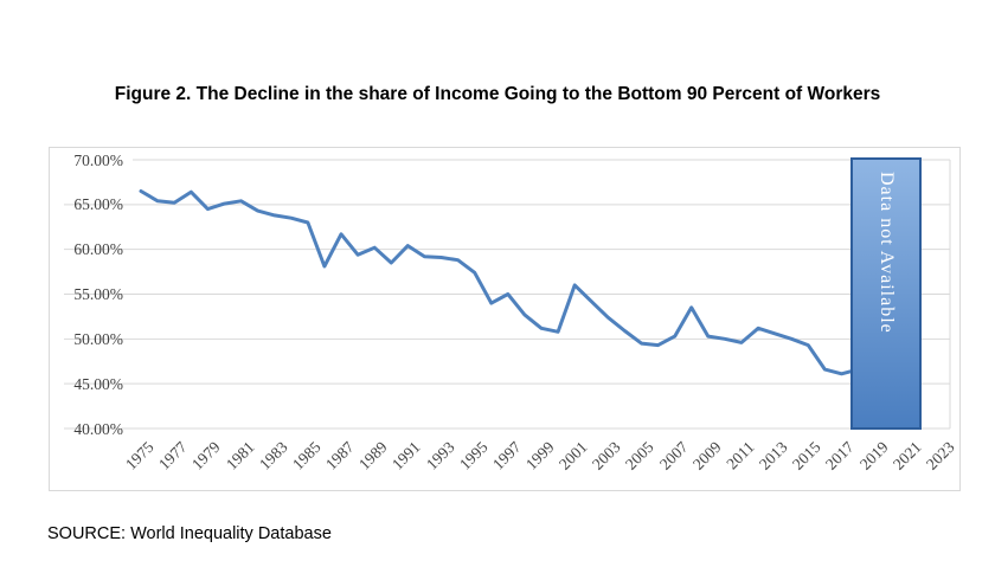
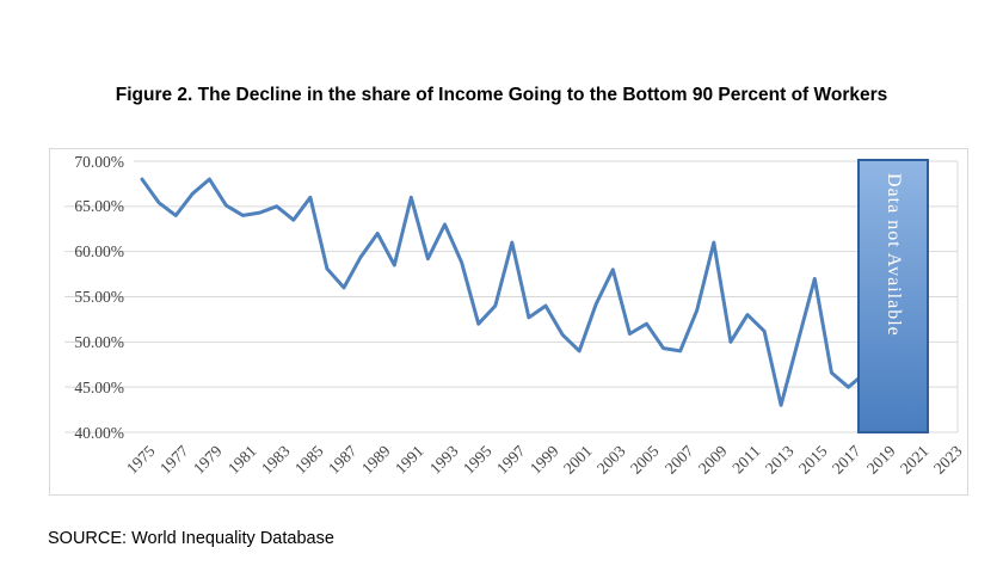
1975: 66% -> 68%
1977: 65% -> 64%
1979: 64% -> 68%
1981: 65% -> 64%
1983: 64% -> 65%
1985: 63% -> 66%
1987: 62% -> 56%
1989: 60% -> 62%
1991: 60% -> 66%
1993: 59% -> 63%
1995: 57% -> 52%
1997: 55% -> 61%
1999: 51% -> 54%
2001: 56% -> 49%
2003: 52% -> 58%
2005: 50% -> 52%
2007: 50% -> 49%
2009: 50% -> 61%
2011: 50% -> 53%
2013: 51% -> 43%
2015: 49% -> 57%
2017: 46% -> 45%
